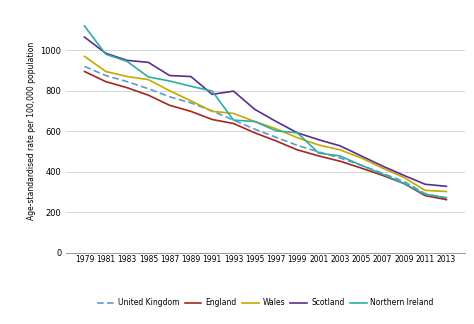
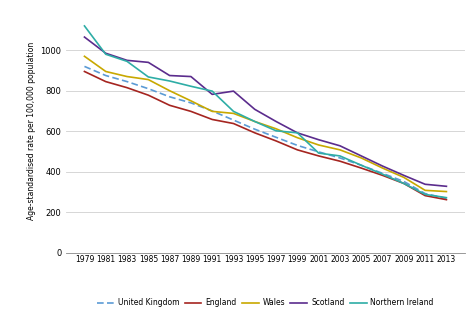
Northern Ireland/1993: 655 -> 698
